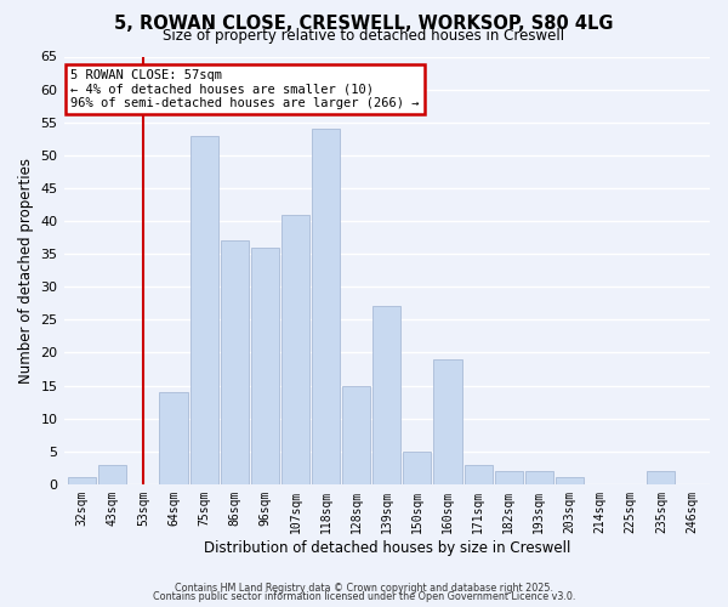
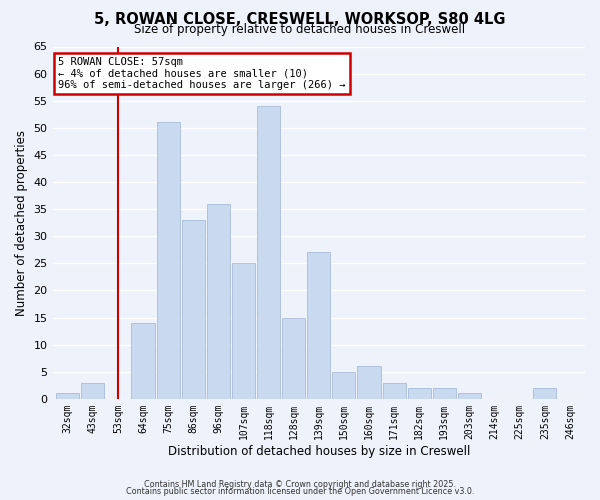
75sqm: 53 -> 51
86sqm: 37 -> 33
107sqm: 41 -> 25
160sqm: 19 -> 6
